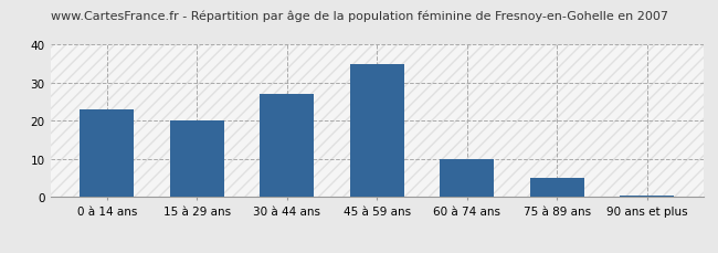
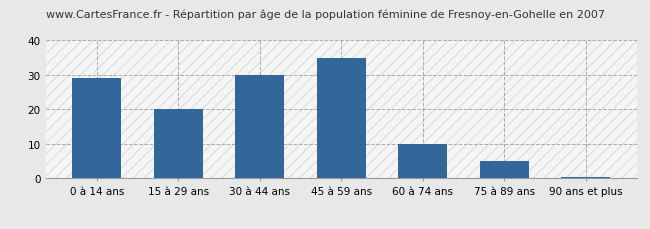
0 à 14 ans: 23.0 -> 29.0
30 à 44 ans: 27.0 -> 30.0
